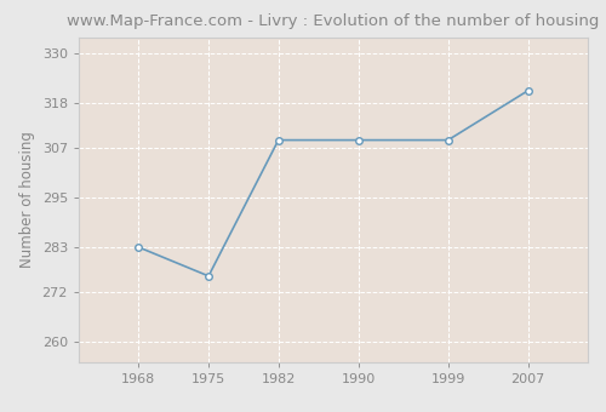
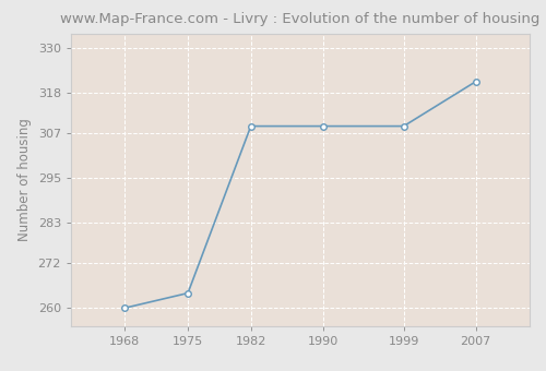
1968: 283 -> 260
1975: 276 -> 264
